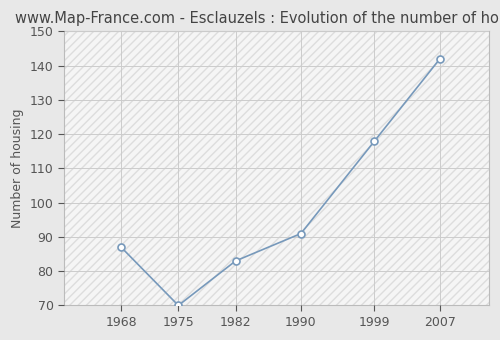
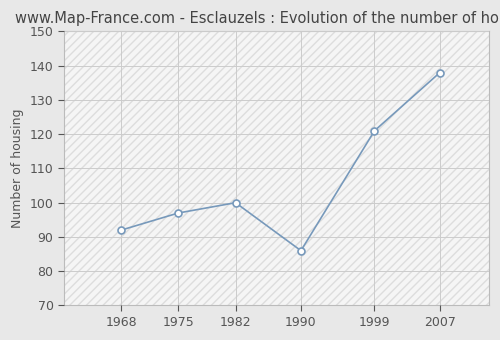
1968: 87 -> 92
1975: 70 -> 97
1982: 83 -> 100
1990: 91 -> 86
1999: 118 -> 121
2007: 142 -> 138
